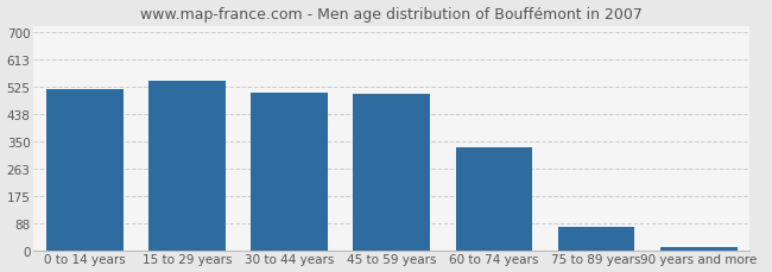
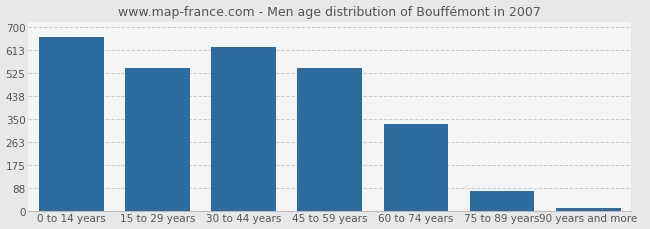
0 to 14 years: 515 -> 660
30 to 44 years: 505 -> 622
45 to 59 years: 500 -> 543
